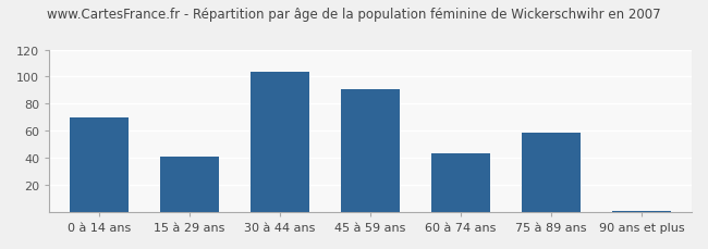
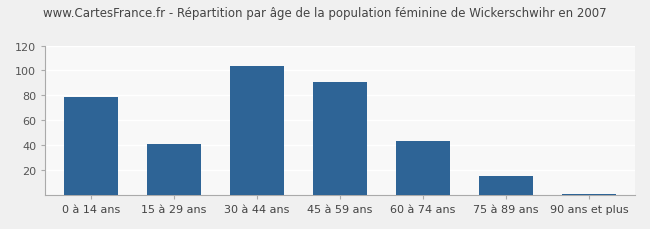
0 à 14 ans: 70 -> 79
75 à 89 ans: 59 -> 15
